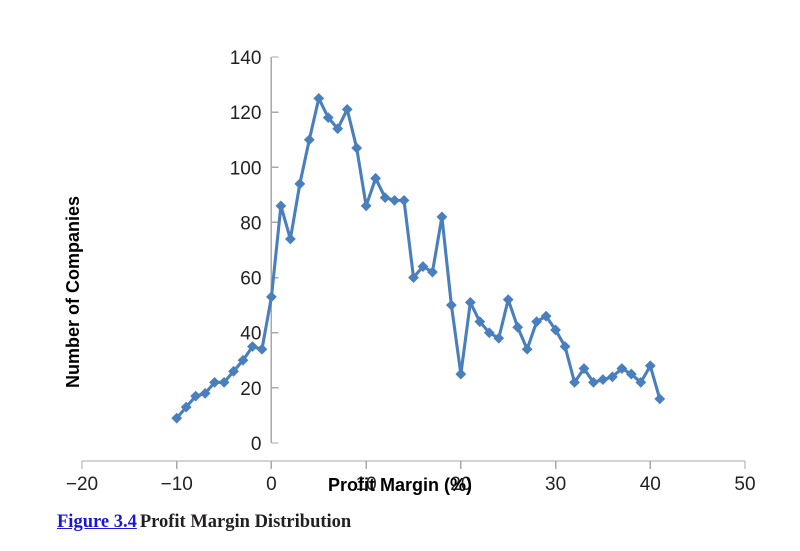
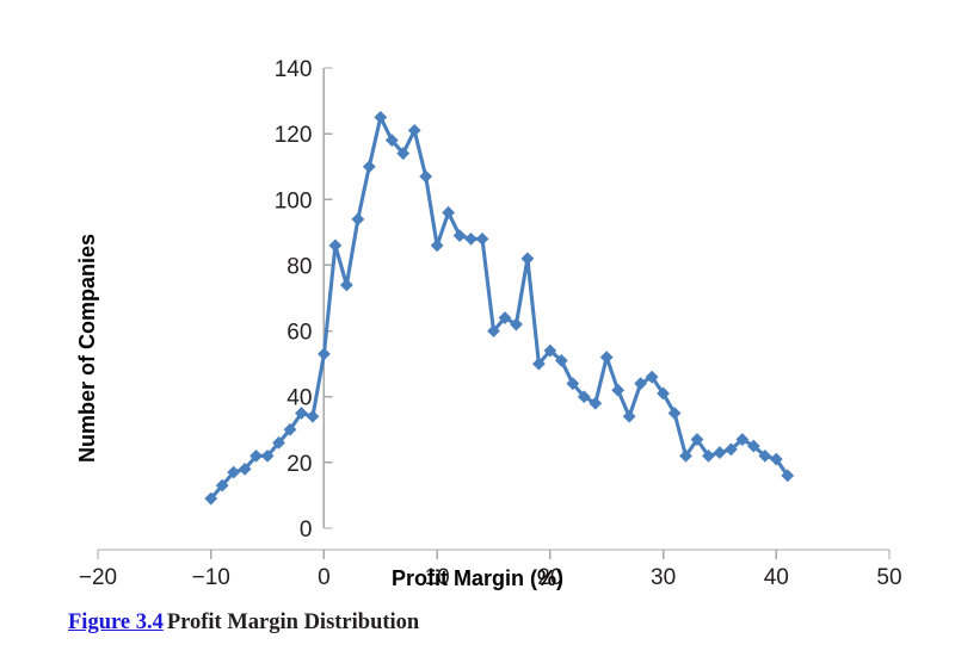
20: 25 -> 54
40: 28 -> 21
